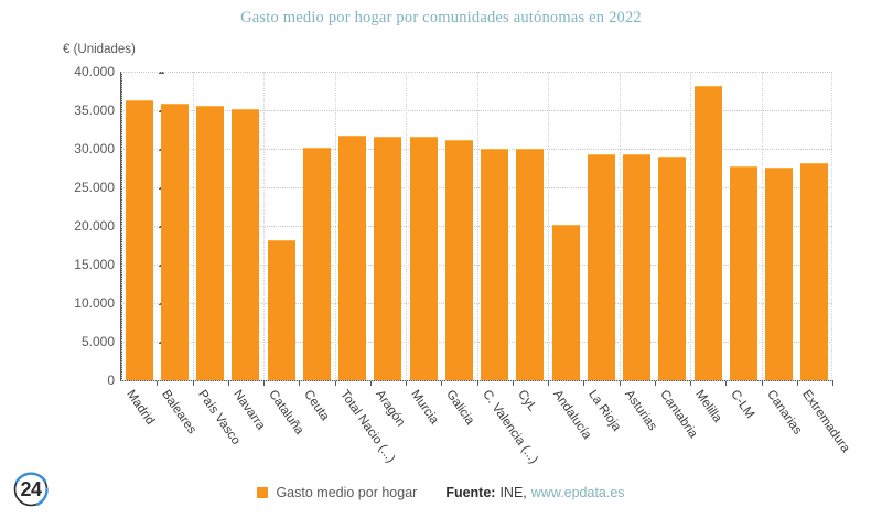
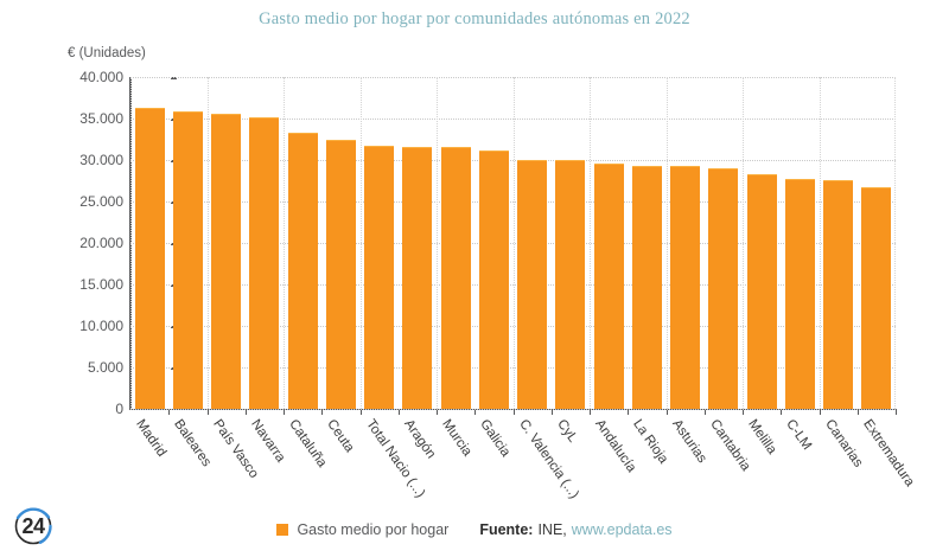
Cataluña: 18000 -> 33000
Ceuta: 30000 -> 32000
Andalucía: 20000 -> 30000
Melilla: 38000 -> 28000
Extremadura: 28000 -> 27000
